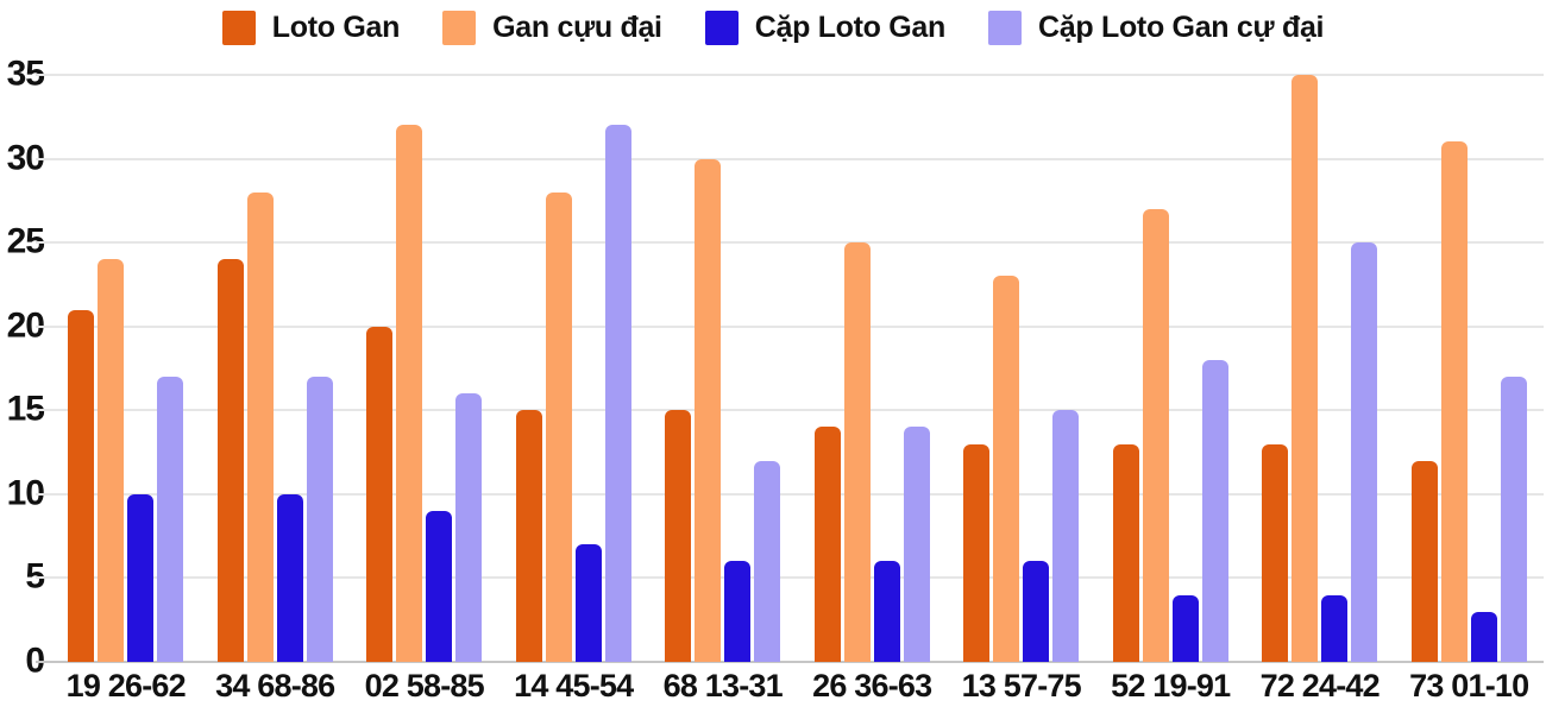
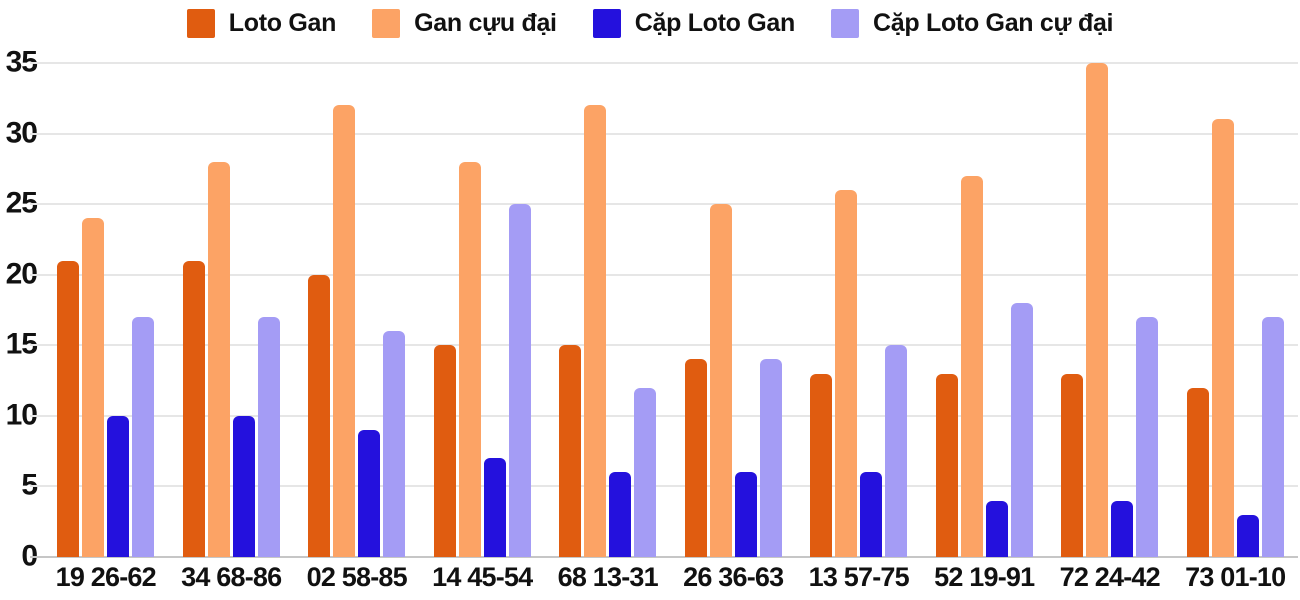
Loto Gan/34 68-86: 24 -> 21
Cặp Loto Gan cự đại/14 45-54: 32 -> 25
Gan cựu đại/68 13-31: 30 -> 32
Gan cựu đại/13 57-75: 23 -> 26
Cặp Loto Gan cự đại/72 24-42: 25 -> 17
